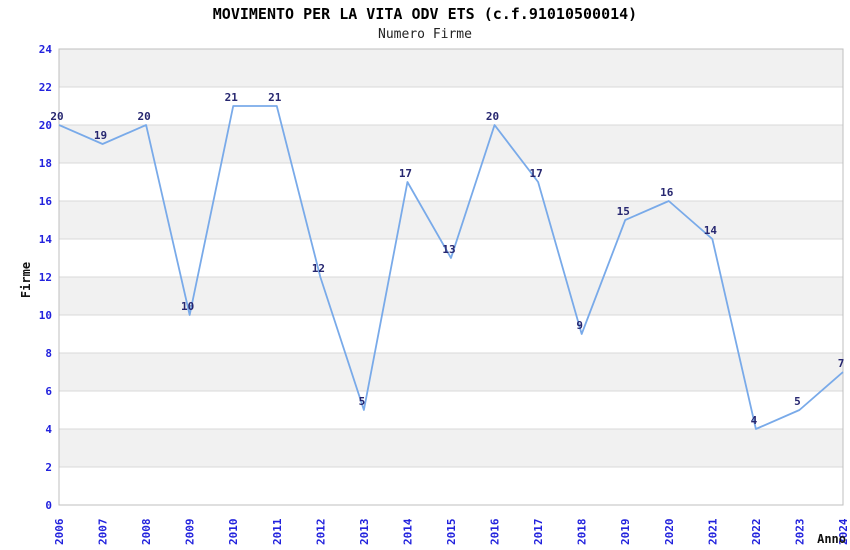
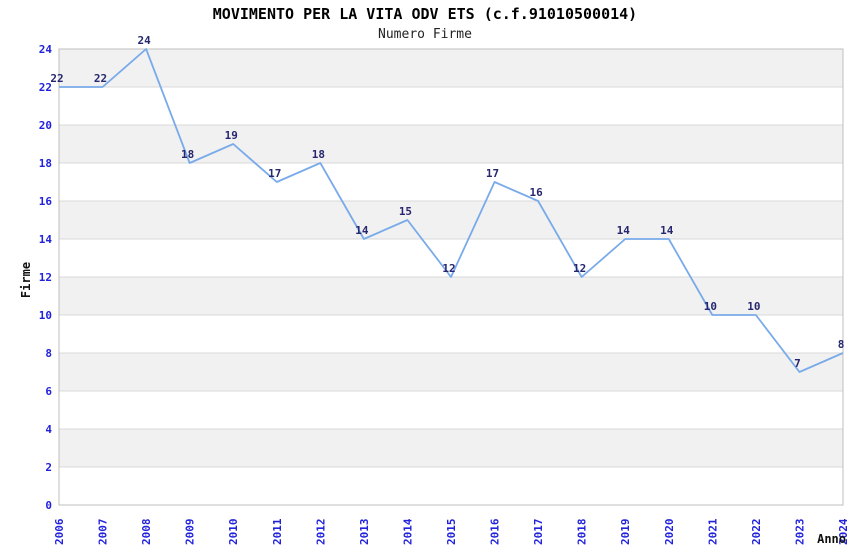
2006: 20 -> 22
2007: 19 -> 22
2008: 20 -> 24
2009: 10 -> 18
2010: 21 -> 19
2011: 21 -> 17
2012: 12 -> 18
2013: 5 -> 14
2014: 17 -> 15
2015: 13 -> 12
2016: 20 -> 17
2017: 17 -> 16
2018: 9 -> 12
2019: 15 -> 14
2020: 16 -> 14
2021: 14 -> 10
2022: 4 -> 10
2023: 5 -> 7
2024: 7 -> 8
